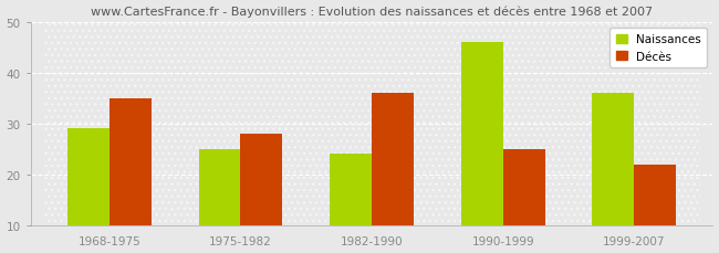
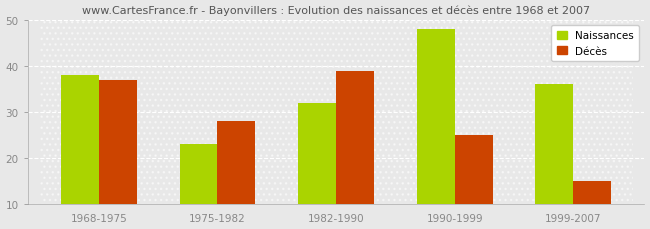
Naissances/1968-1975: 29 -> 38
Décès/1968-1975: 35 -> 37
Naissances/1975-1982: 25 -> 23
Naissances/1982-1990: 24 -> 32
Décès/1982-1990: 36 -> 39
Naissances/1990-1999: 46 -> 48
Décès/1999-2007: 22 -> 15
